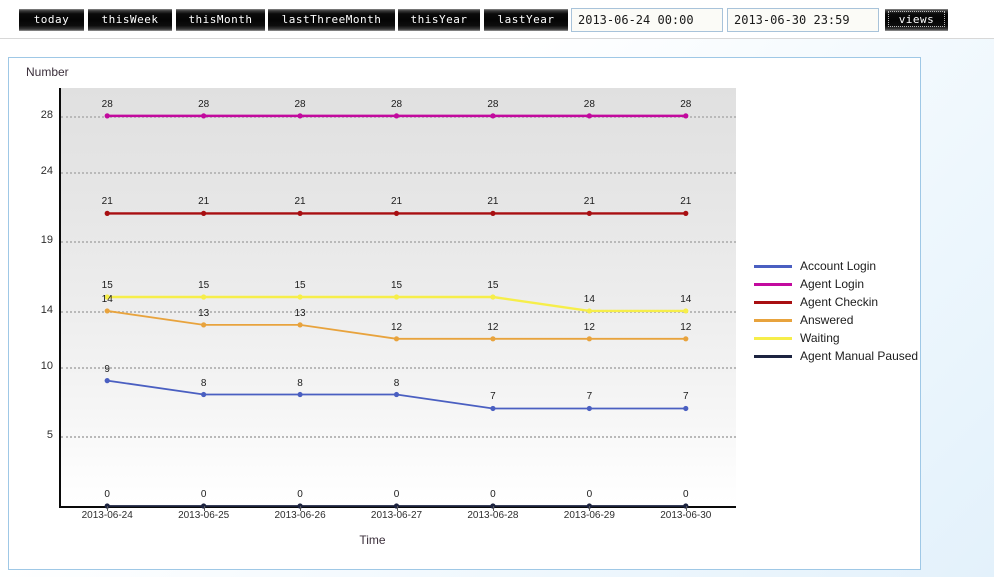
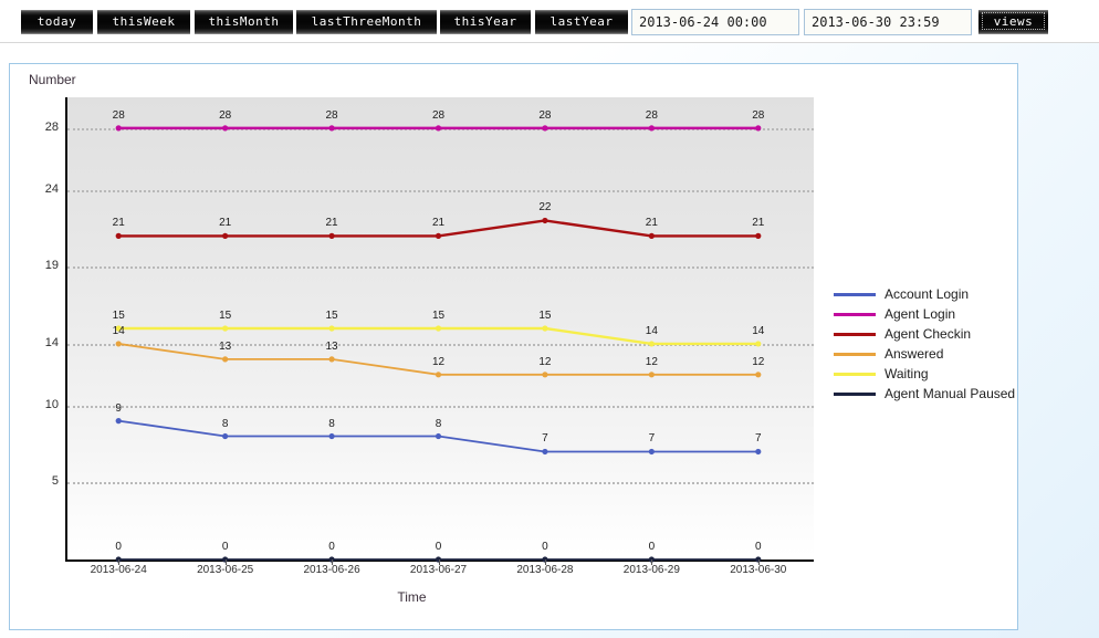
Agent Checkin/2013-06-28: 21 -> 22
